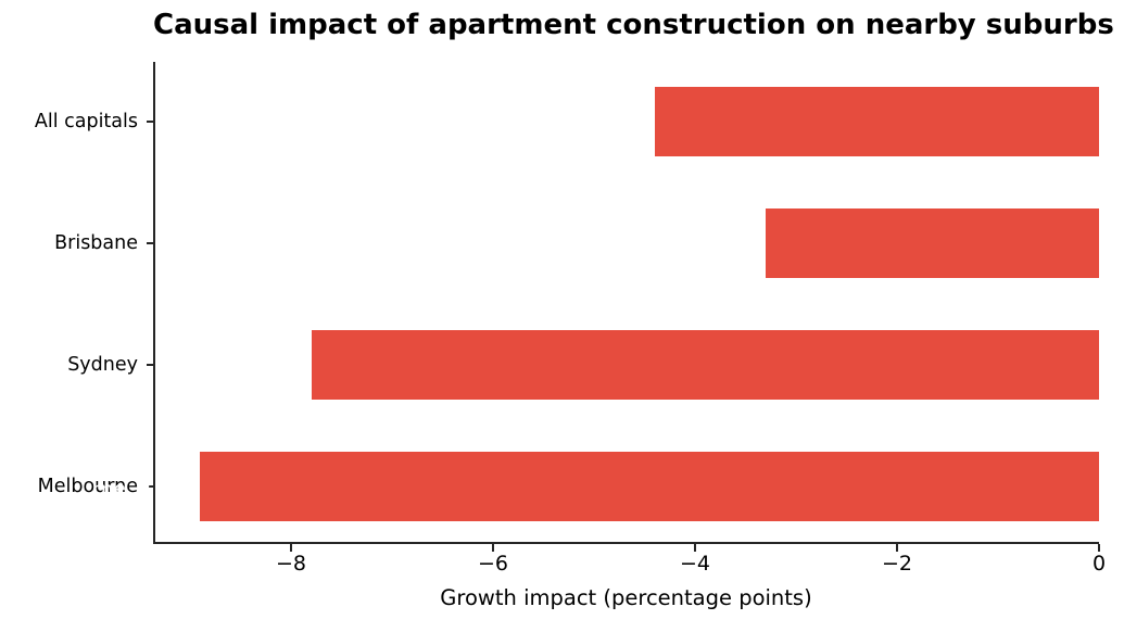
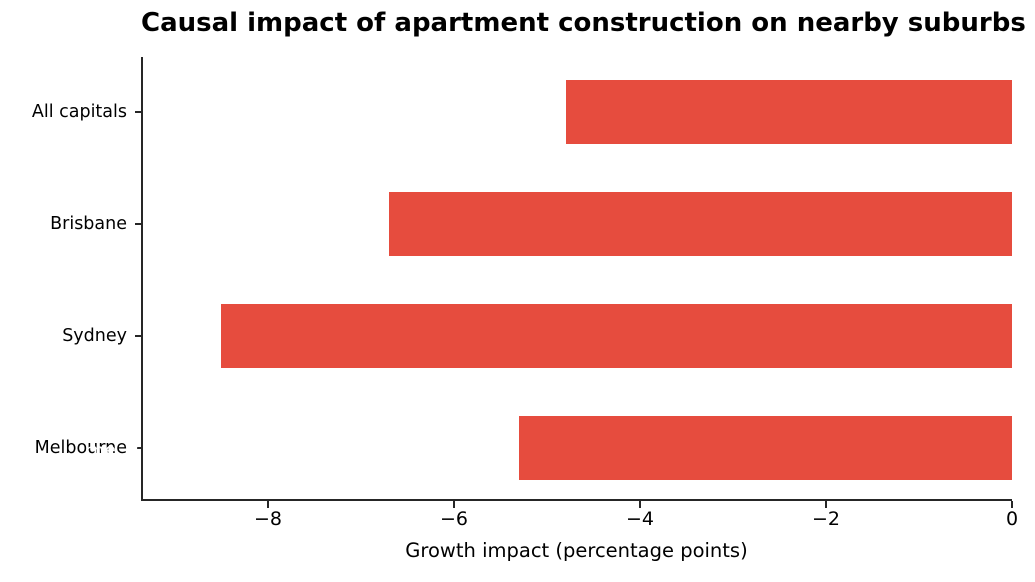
All capitals: -4.4 -> -4.8
Brisbane: -3.3 -> -6.7
Sydney: -7.8 -> -8.5
Melbourne: -8.9 -> -5.3
